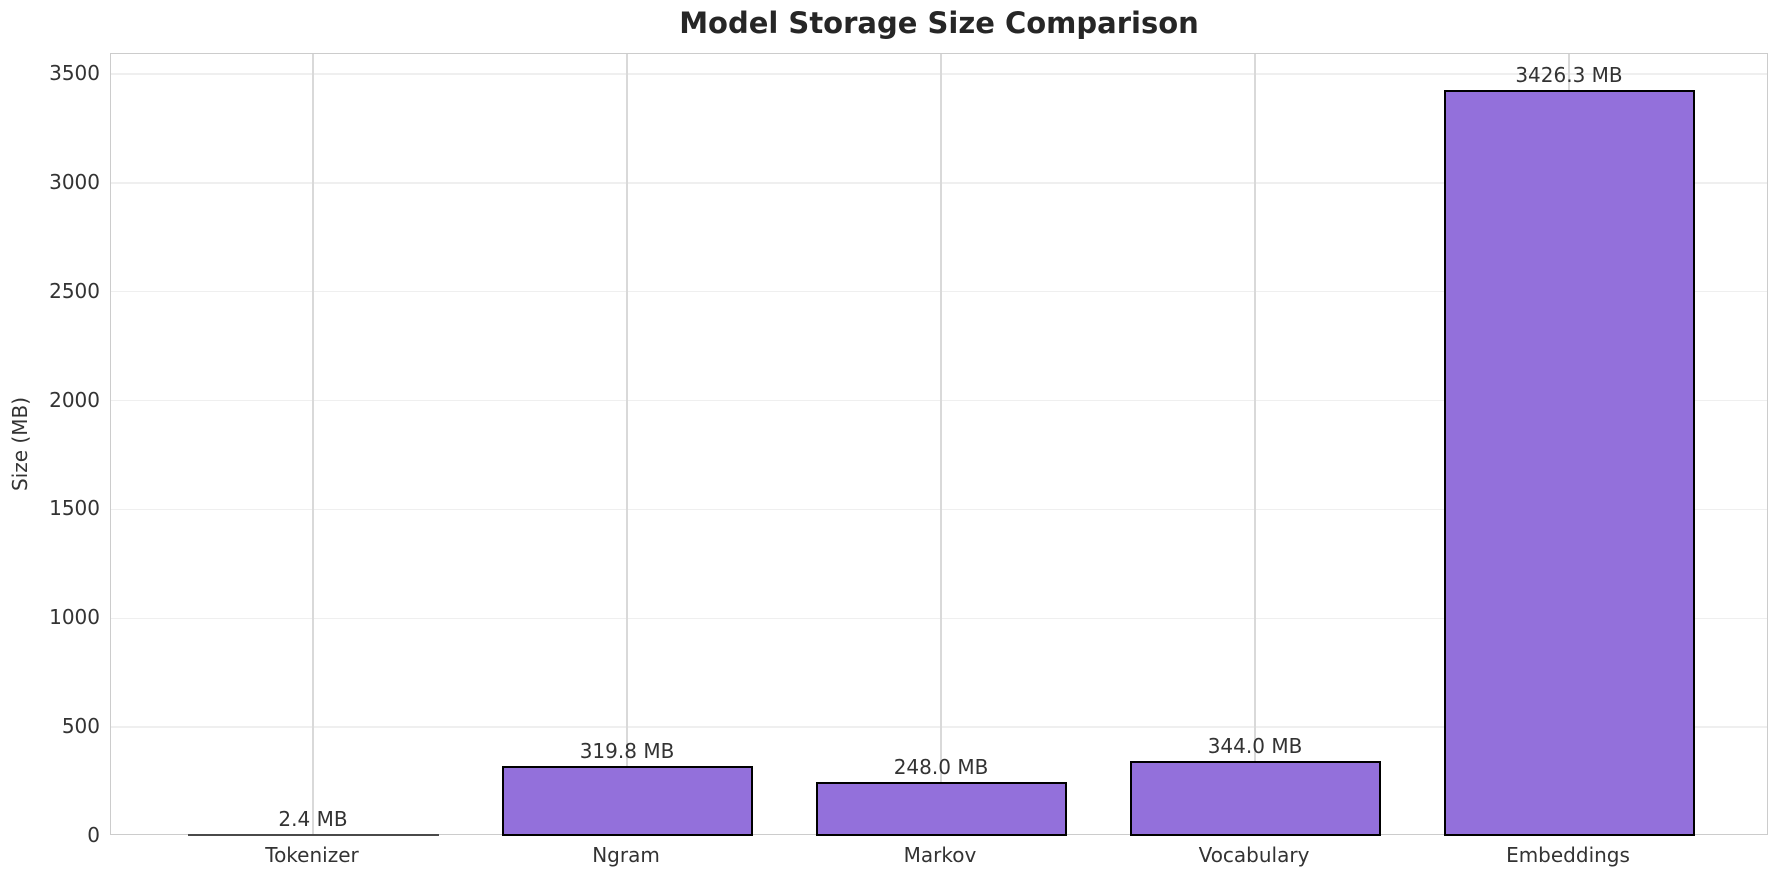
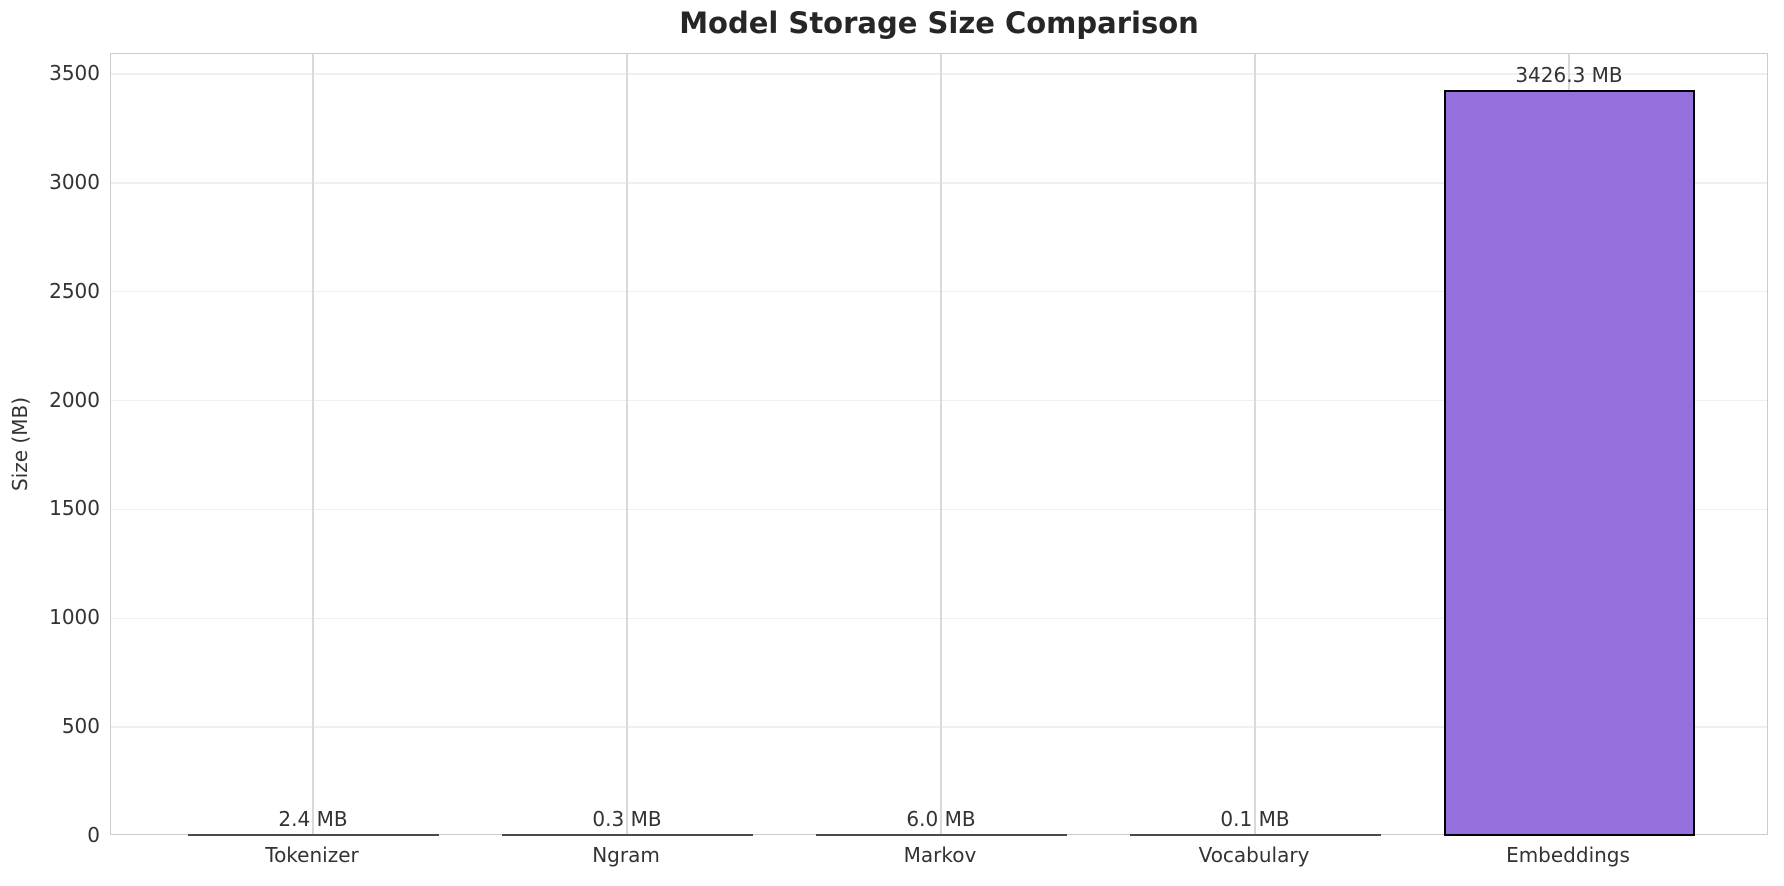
Ngram: 319.8 -> 0.3
Markov: 248.0 -> 6.0
Vocabulary: 344.0 -> 0.1
